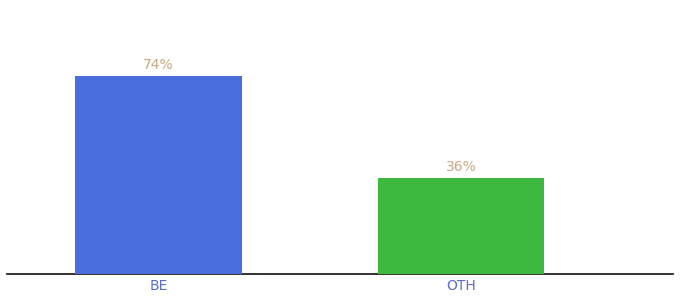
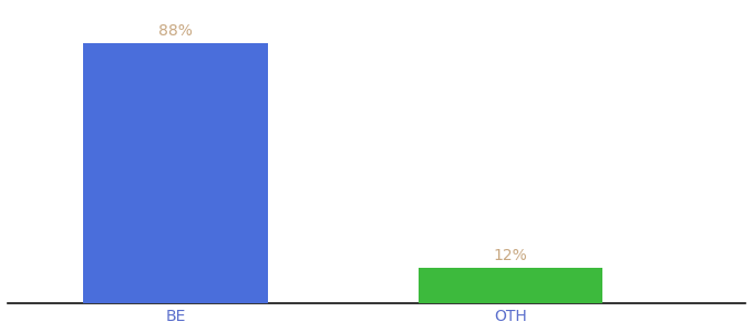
BE: 74% -> 88%
OTH: 36% -> 12%
